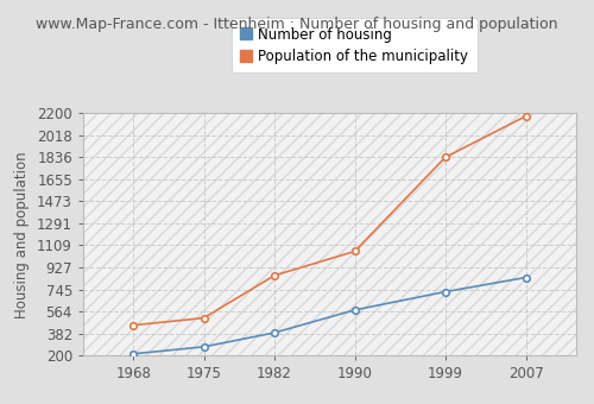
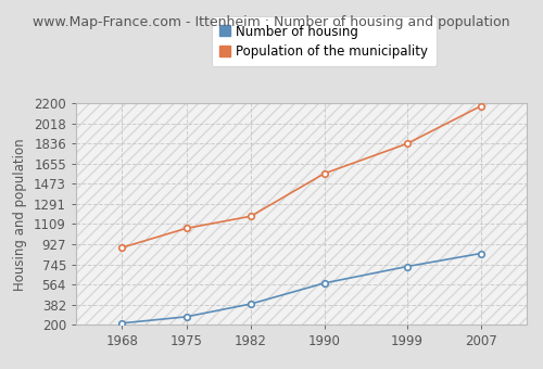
Population of the municipality/1968: 450 -> 900
Population of the municipality/1975: 510 -> 1070
Population of the municipality/1982: 860 -> 1180
Population of the municipality/1990: 1060 -> 1570
